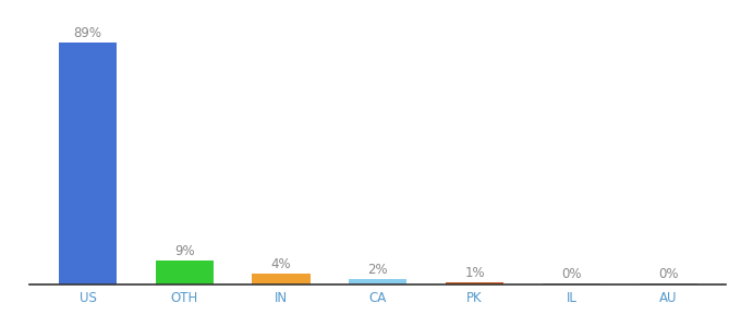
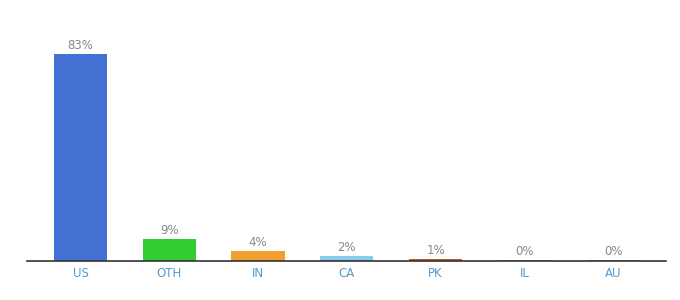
US: 89% -> 83%
